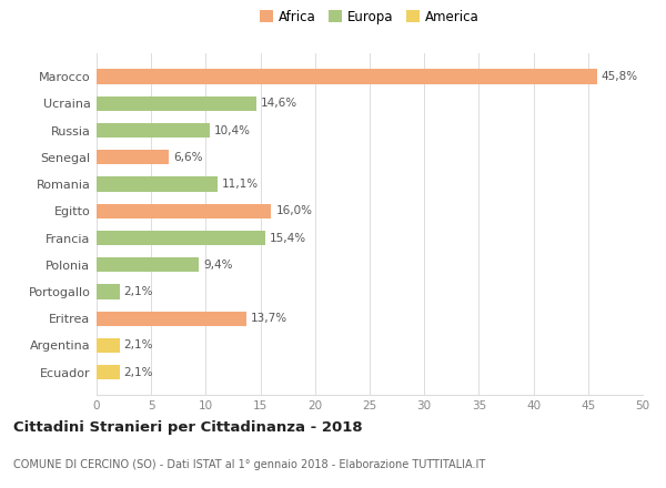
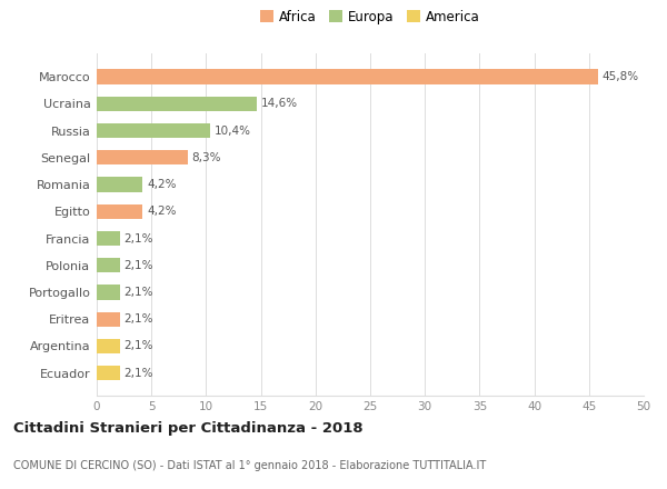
Senegal: 6,6% -> 8,3%
Romania: 11,1% -> 4,2%
Egitto: 16,0% -> 4,2%
Francia: 15,4% -> 2,1%
Polonia: 9,4% -> 2,1%
Eritrea: 13,7% -> 2,1%
